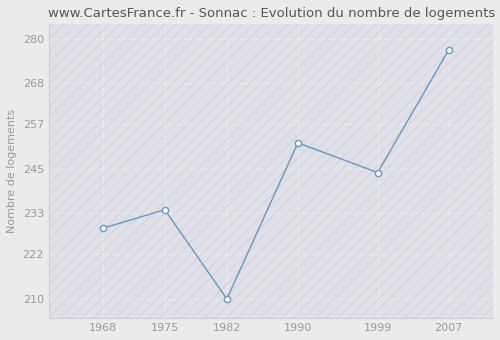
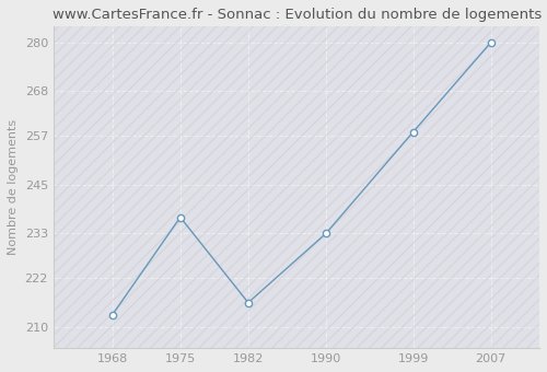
1968: 229 -> 213
1975: 234 -> 237
1982: 210 -> 216
1990: 252 -> 233
1999: 244 -> 258
2007: 277 -> 280
